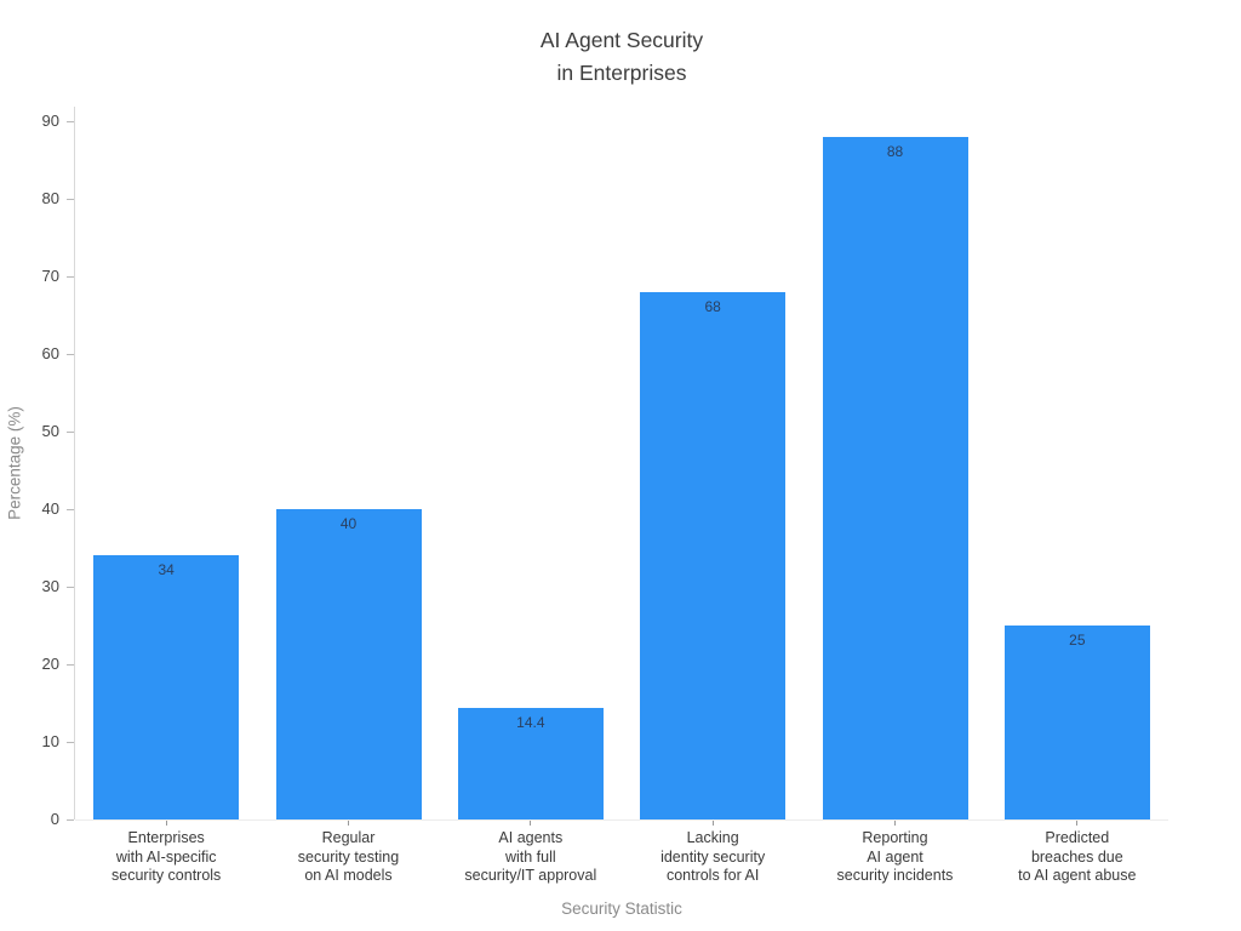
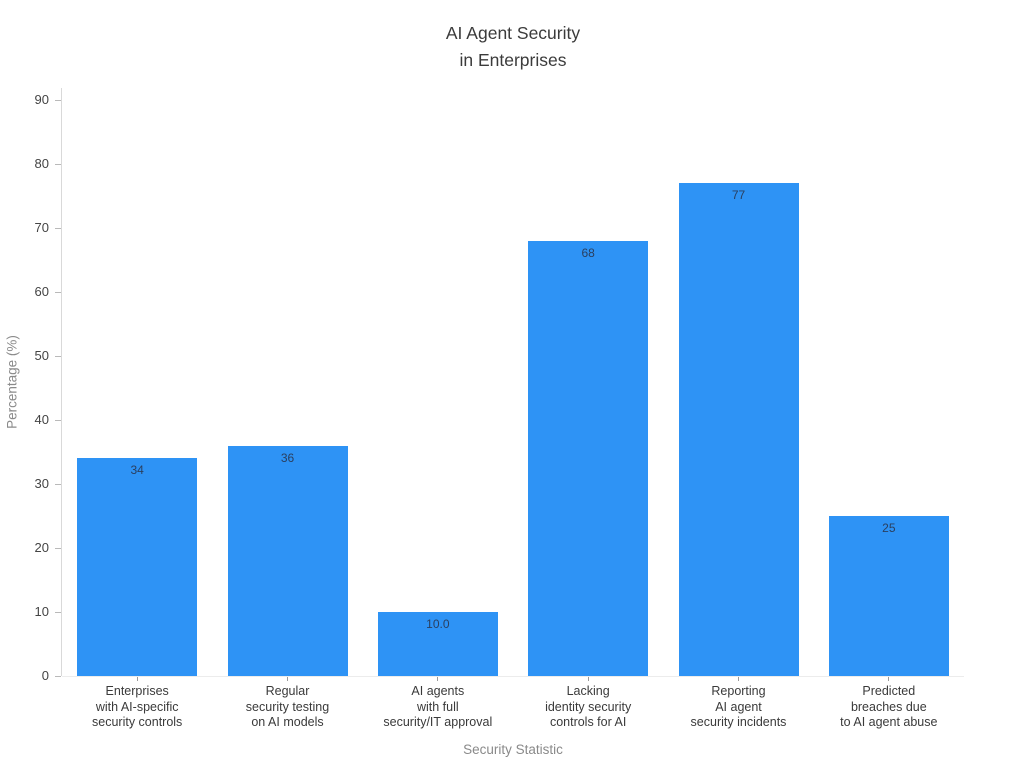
Regular security testing on AI models: 40 -> 36
AI agents with full security/IT approval: 14.4 -> 10.0
Reporting AI agent security incidents: 88 -> 77
